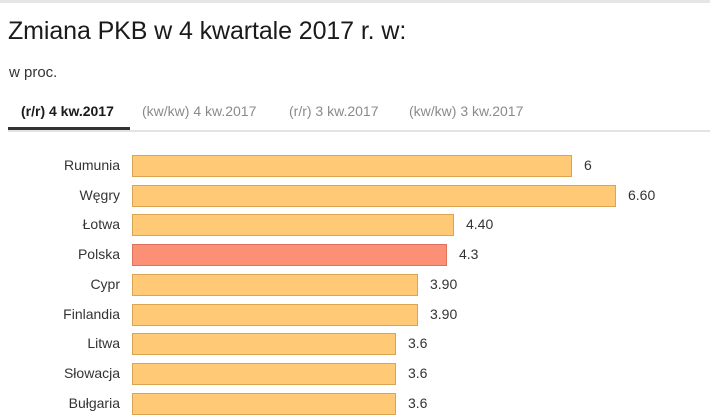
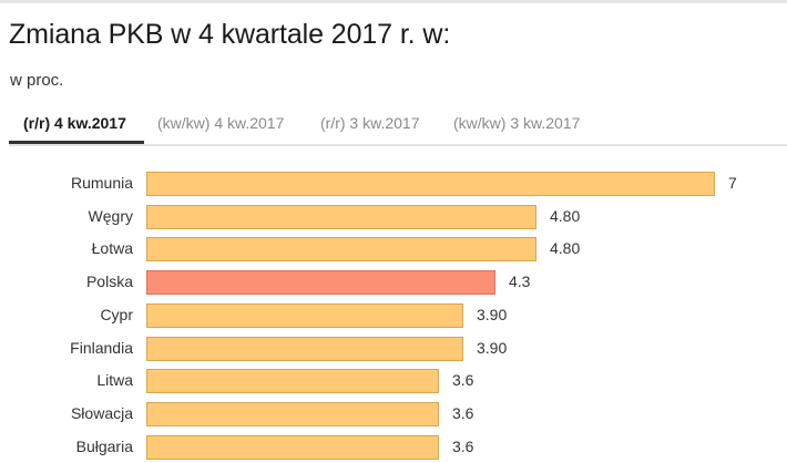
Rumunia: 6 -> 7
Węgry: 6.60 -> 4.80
Łotwa: 4.40 -> 4.80
